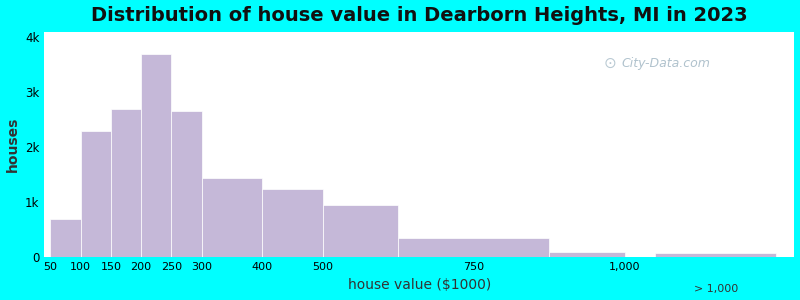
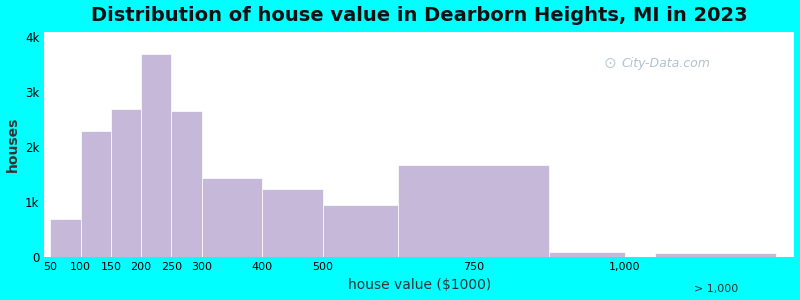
750: 0.35k -> 1.68k
